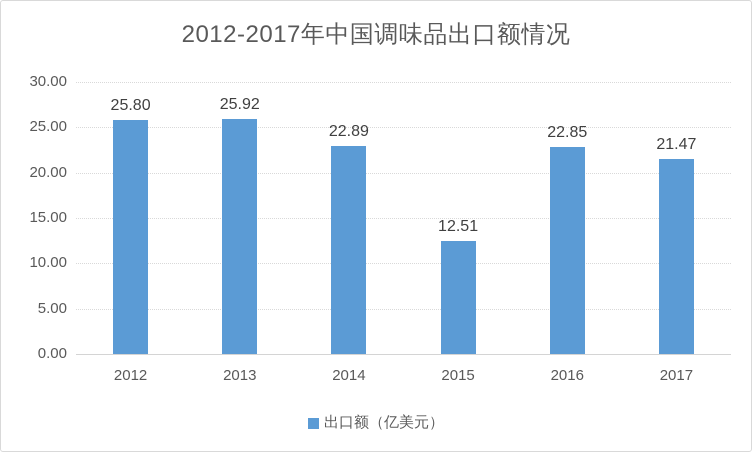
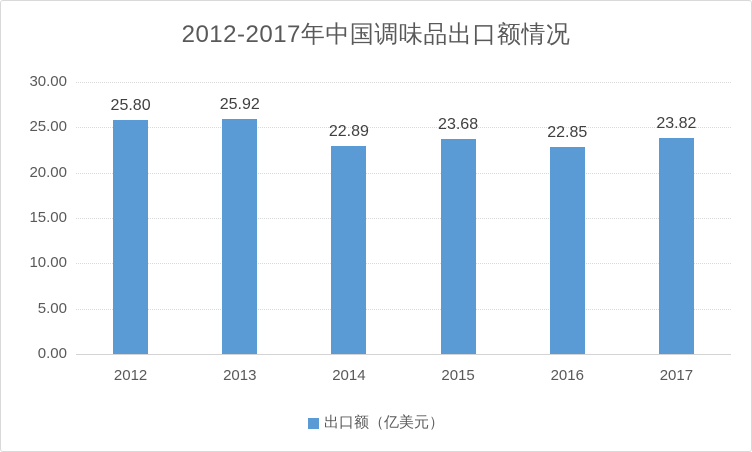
2015: 12.51 -> 23.68
2017: 21.47 -> 23.82
